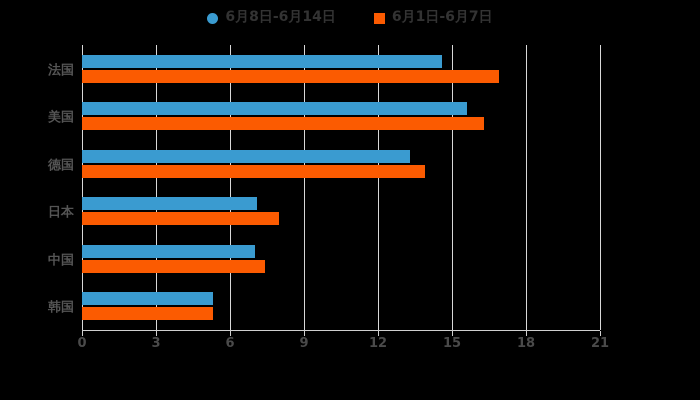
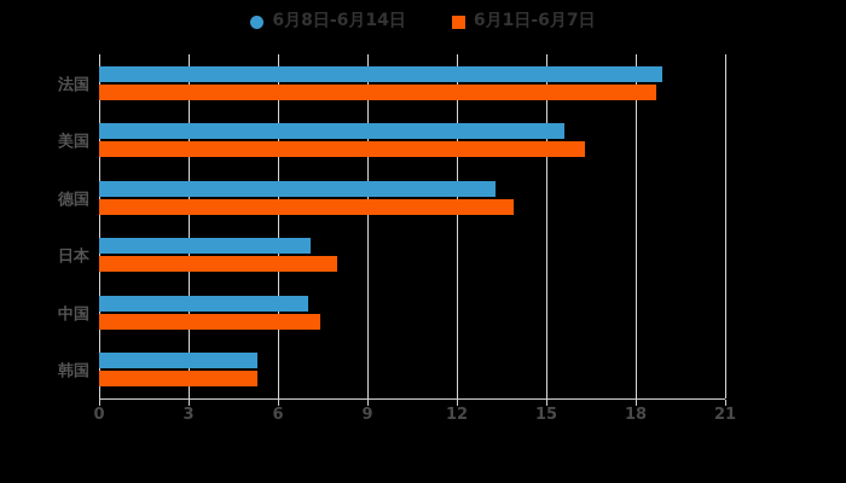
6月8日-6月14日/法国: 14.6 -> 18.9
6月1日-6月7日/法国: 16.9 -> 18.7
